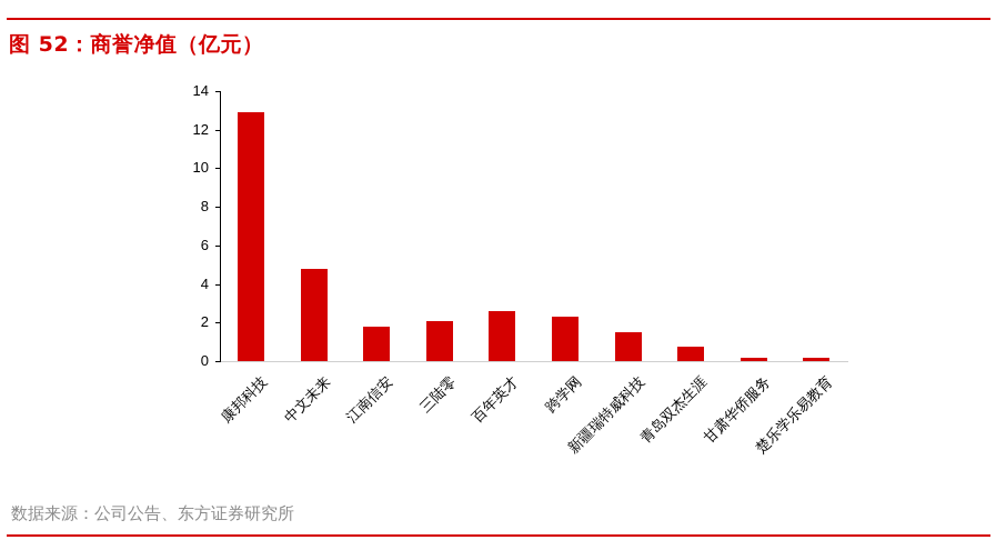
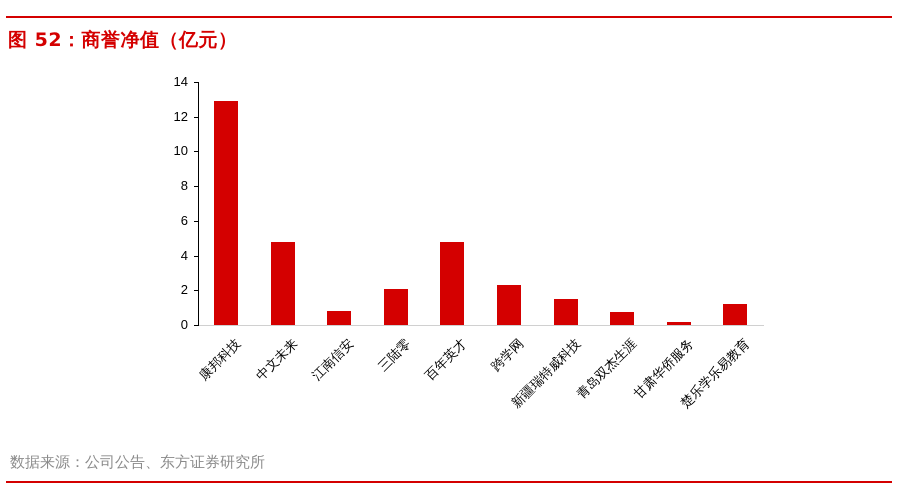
江南信安: 1.8 -> 0.8
百年英才: 2.6 -> 4.8
楚乐学乐易教育: 0.2 -> 1.2
